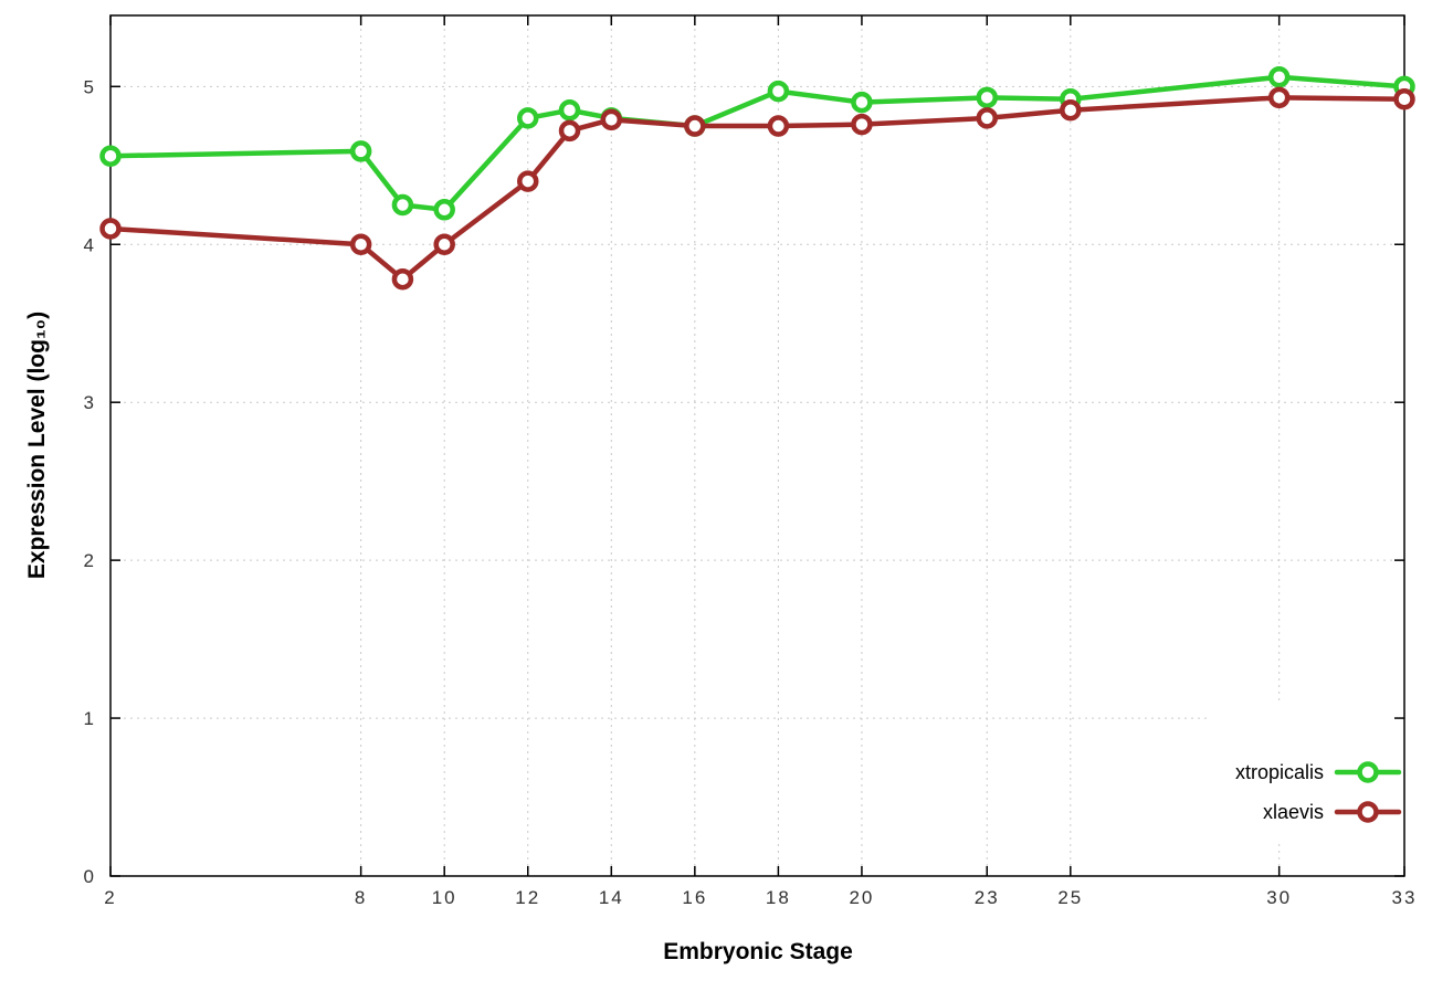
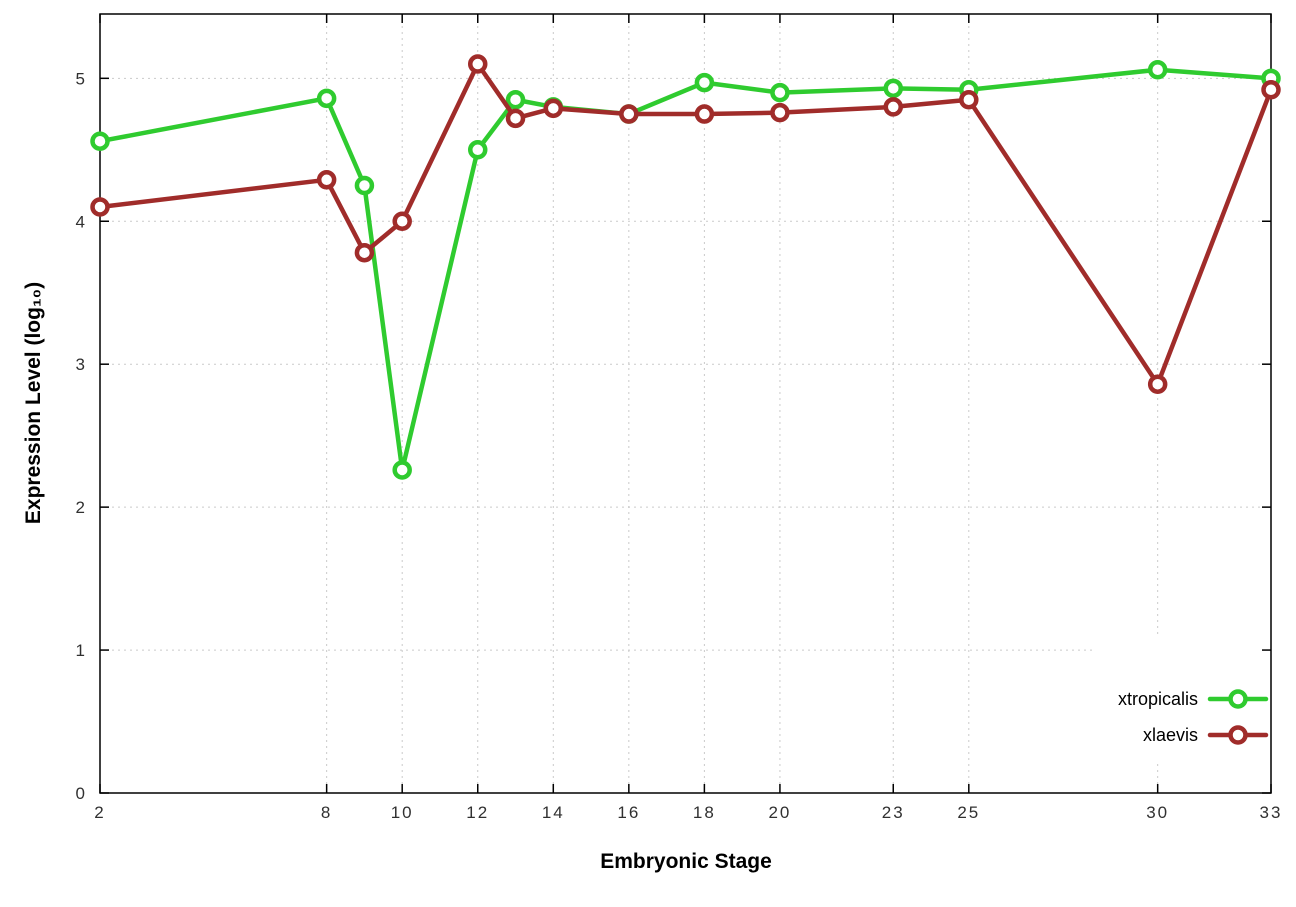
xtropicalis/8: 4.59 -> 4.86
xlaevis/8: 4.00 -> 4.29
xtropicalis/10: 4.22 -> 2.26
xtropicalis/12: 4.80 -> 4.50
xlaevis/12: 4.40 -> 5.10
xlaevis/30: 4.93 -> 2.86
